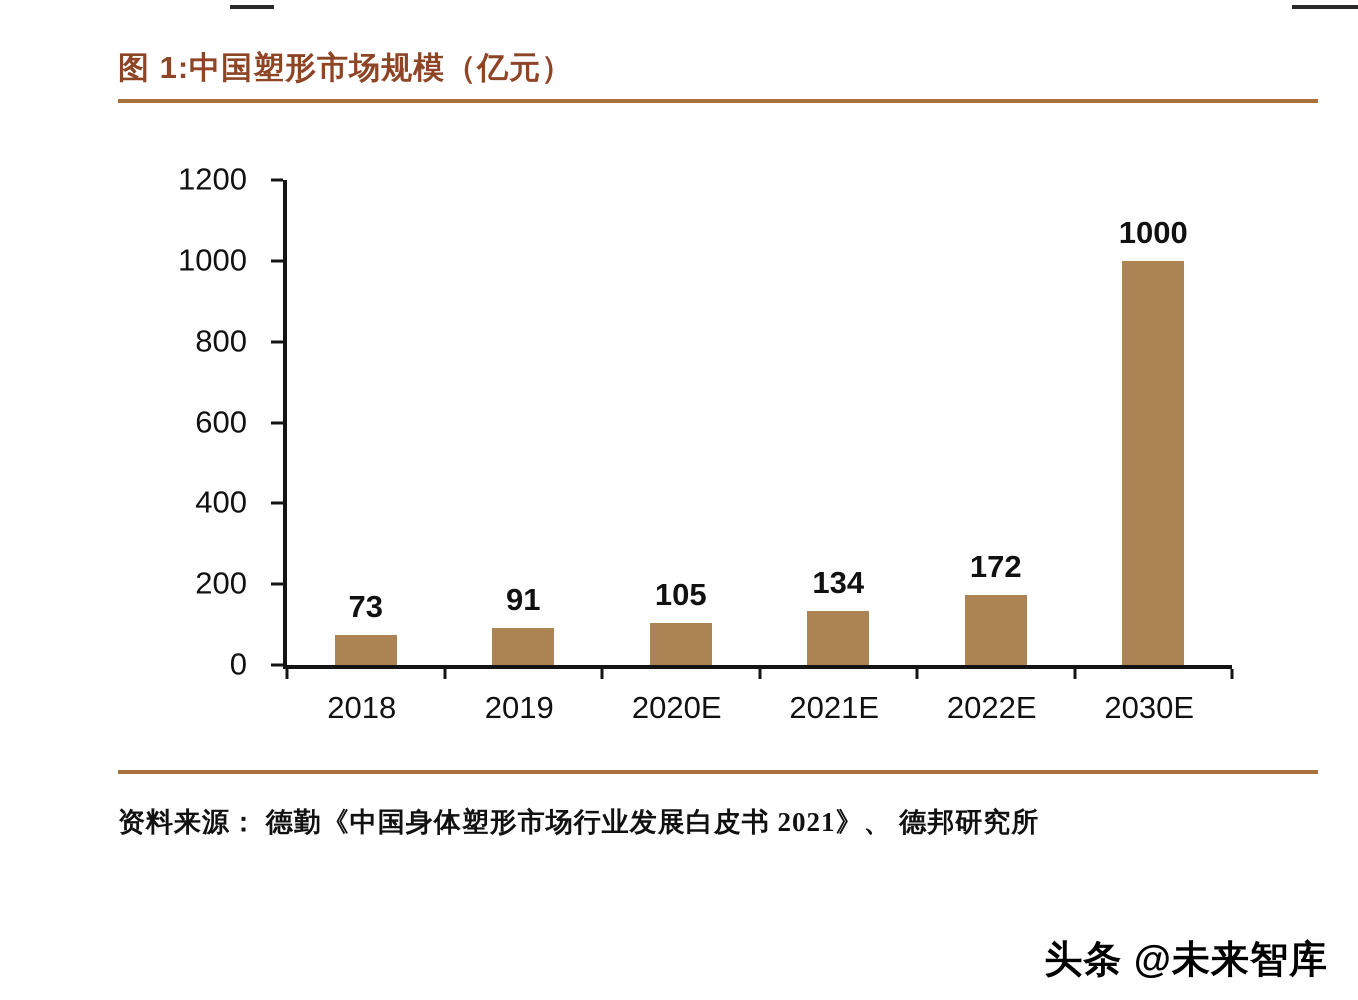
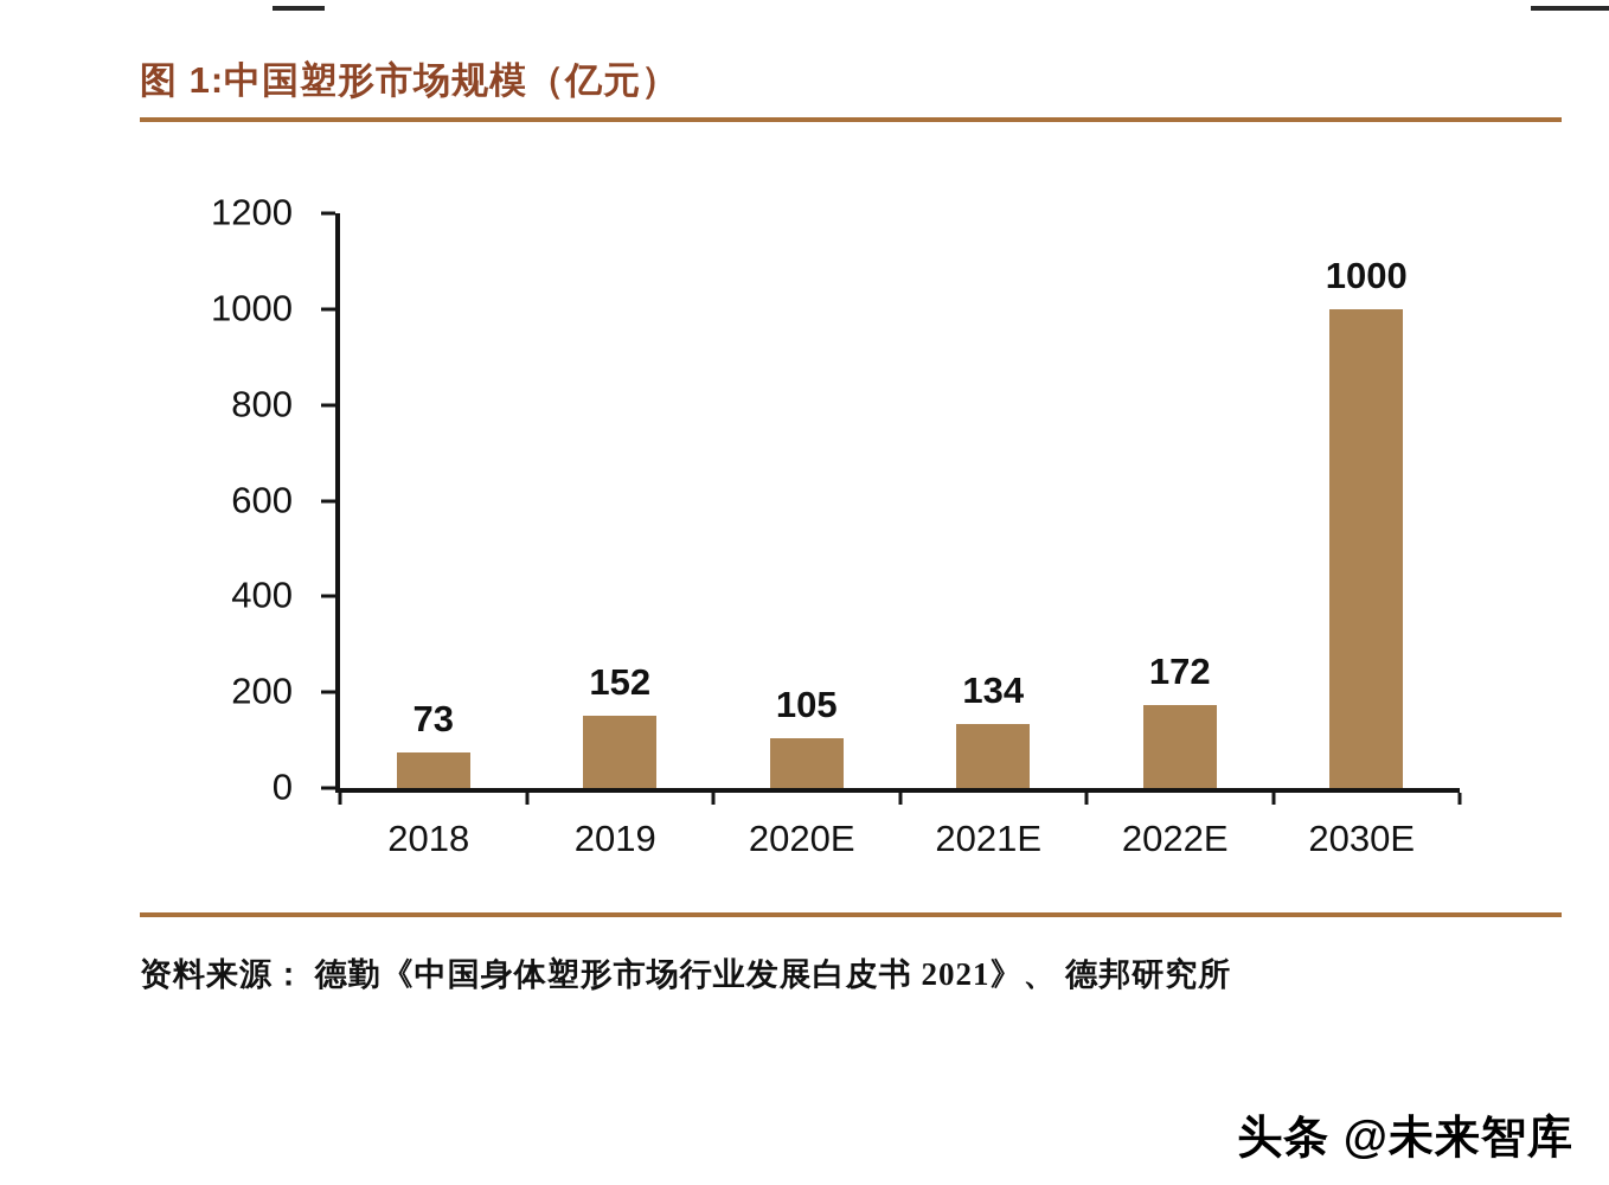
2019: 91 -> 152
